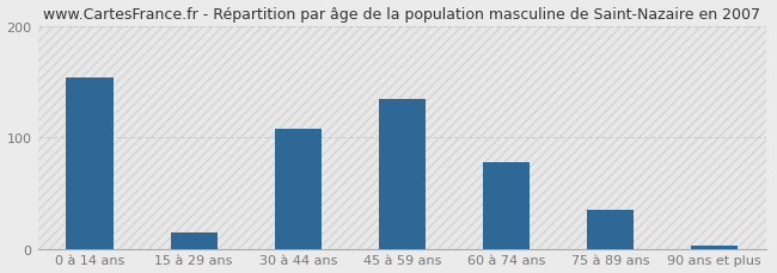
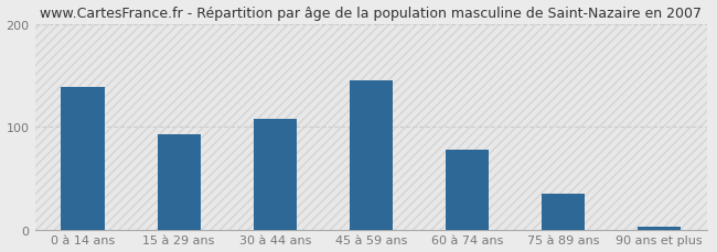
0 à 14 ans: 154 -> 138
15 à 29 ans: 14 -> 93
45 à 59 ans: 134 -> 145
